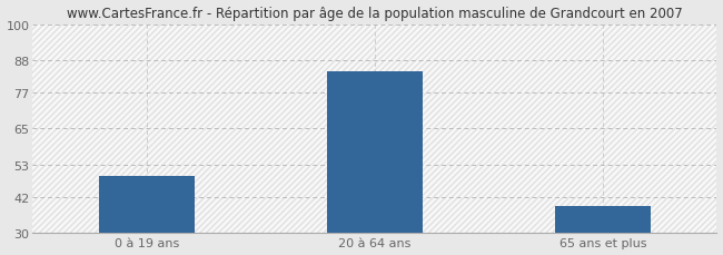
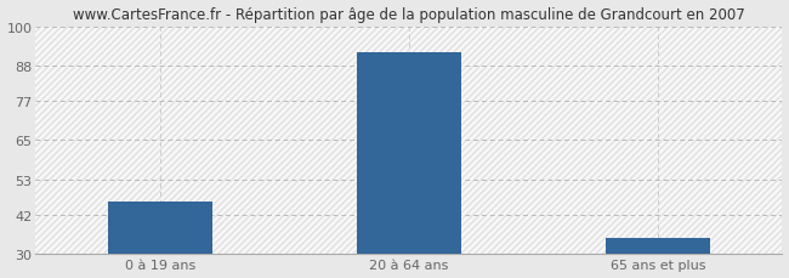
0 à 19 ans: 49 -> 46
20 à 64 ans: 84 -> 92
65 ans et plus: 39 -> 35
